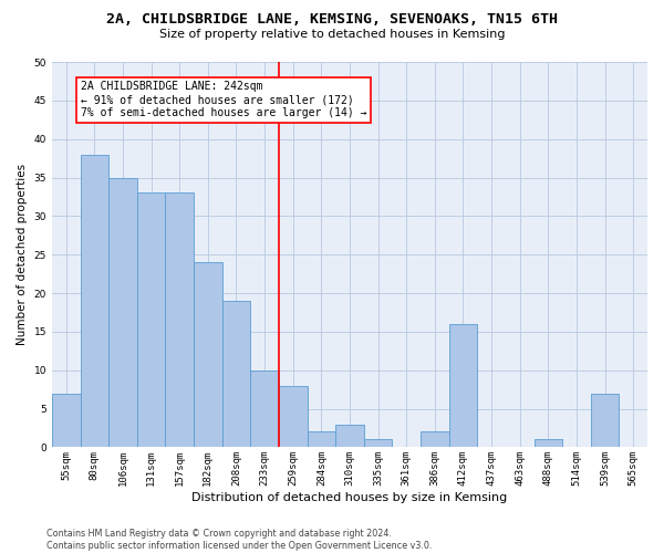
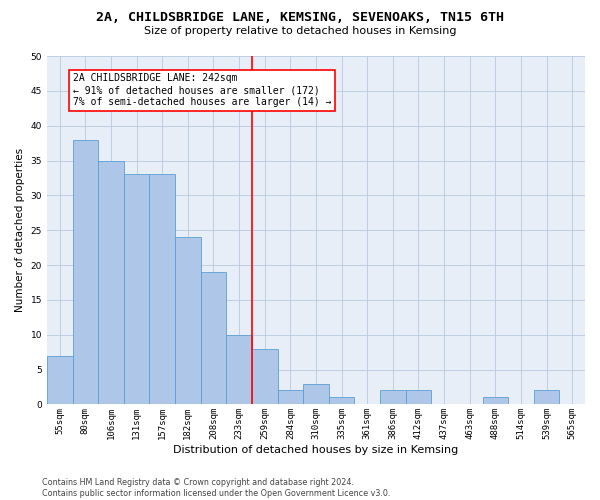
412sqm: 16 -> 2
539sqm: 7 -> 2
